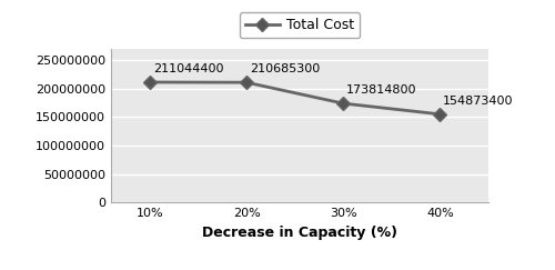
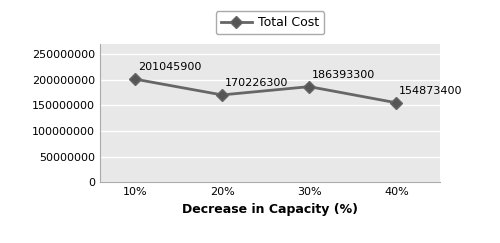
10%: 211044400 -> 201045900
20%: 210685300 -> 170226300
30%: 173814800 -> 186393300
